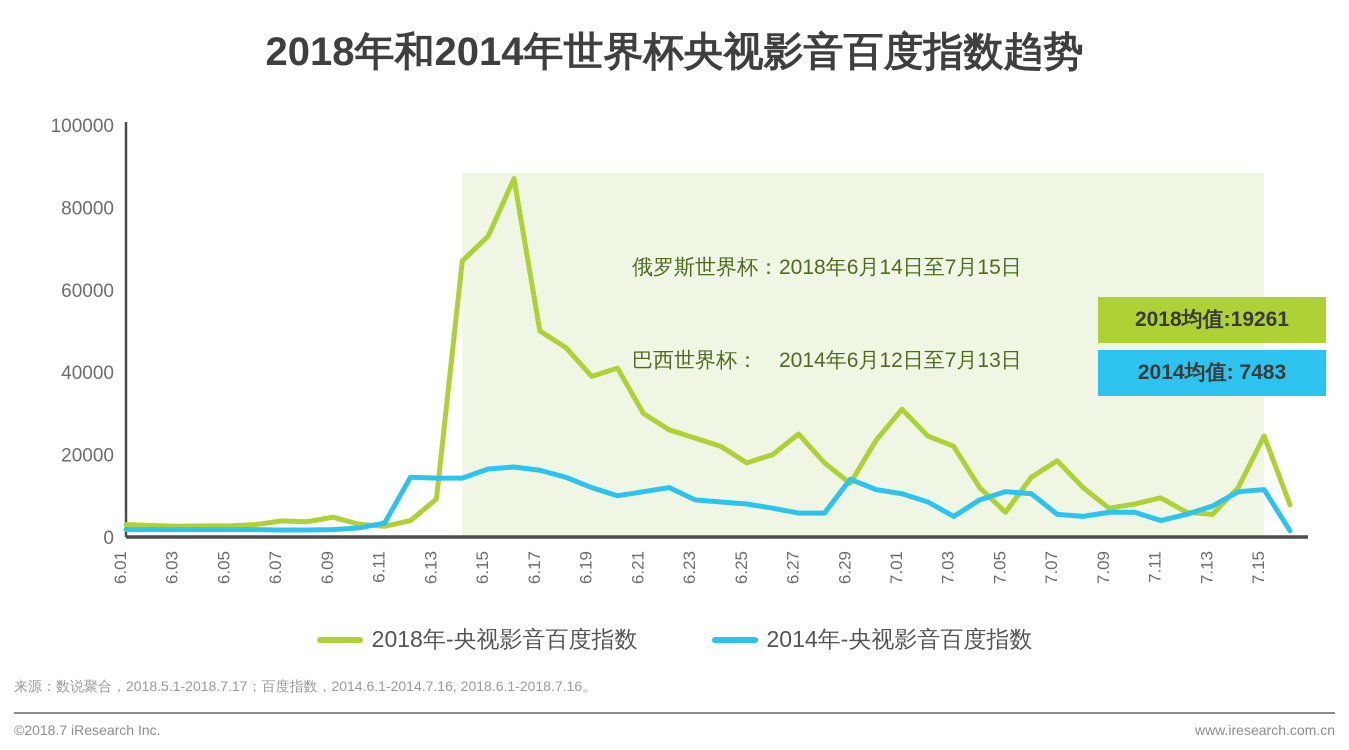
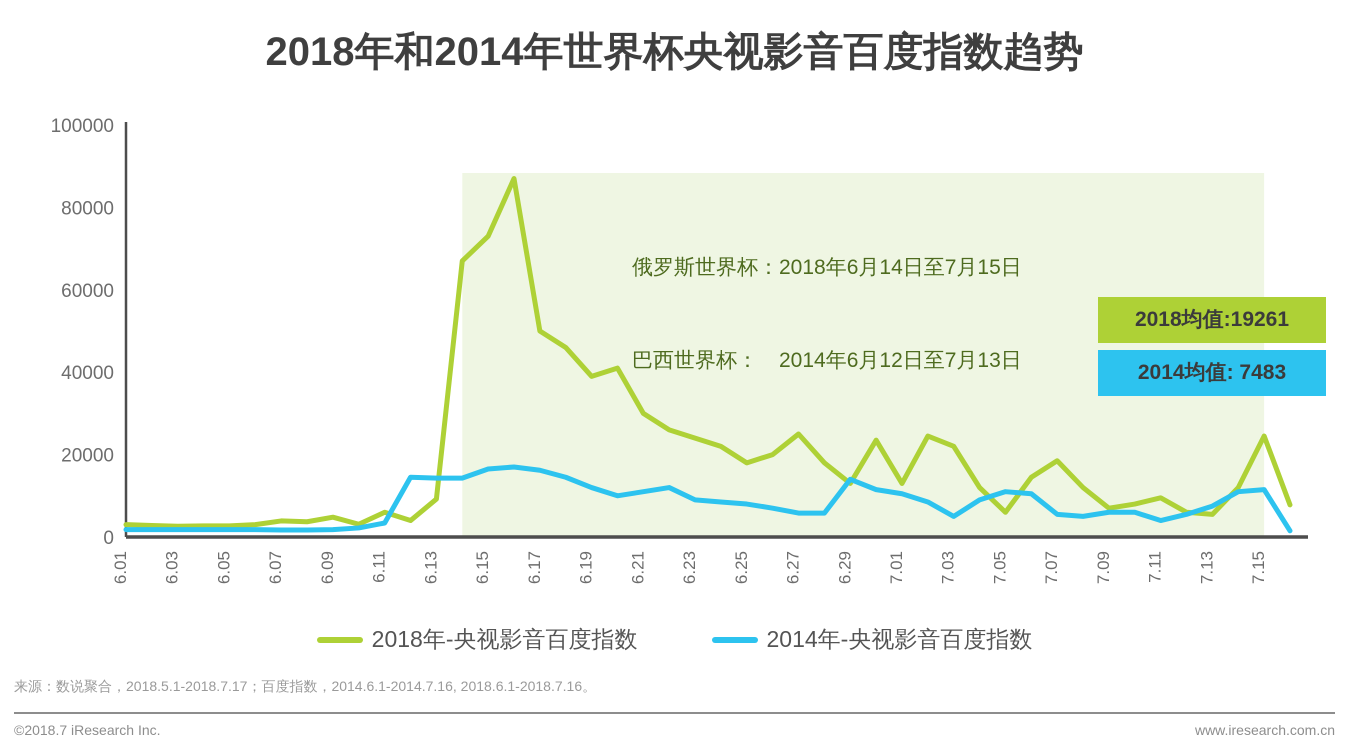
2018年-央视影音百度指数/6.11: 3000 -> 6000
2018年-央视影音百度指数/7.01: 31000 -> 13000
